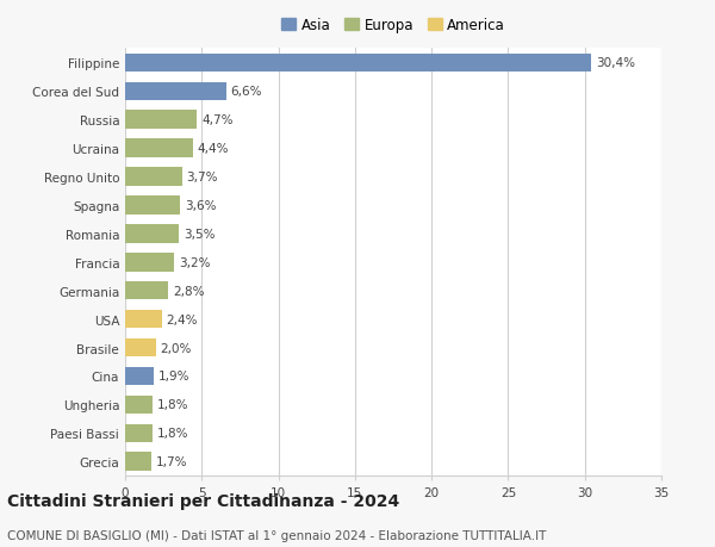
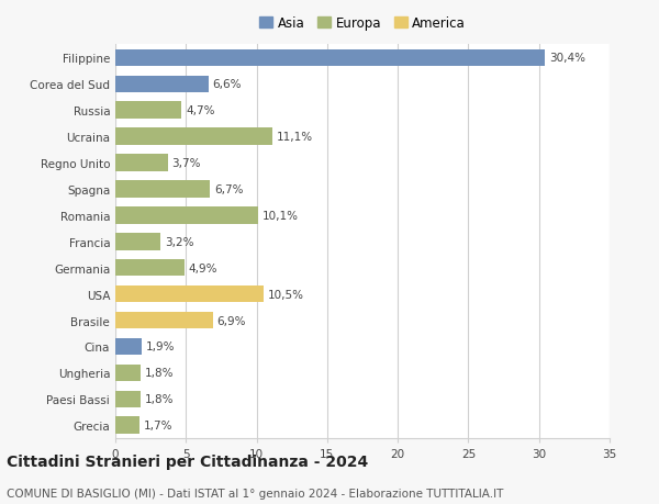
Ucraina: 4,4% -> 11,1%
Spagna: 3,6% -> 6,7%
Romania: 3,5% -> 10,1%
Germania: 2,8% -> 4,9%
USA: 2,4% -> 10,5%
Brasile: 2,0% -> 6,9%
